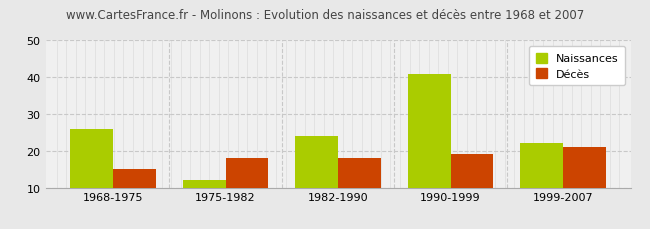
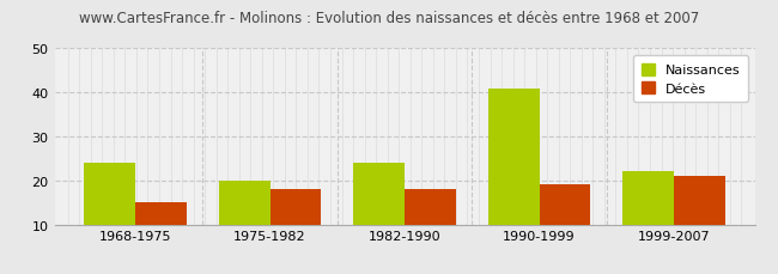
Naissances/1968-1975: 26 -> 24
Naissances/1975-1982: 12 -> 20
